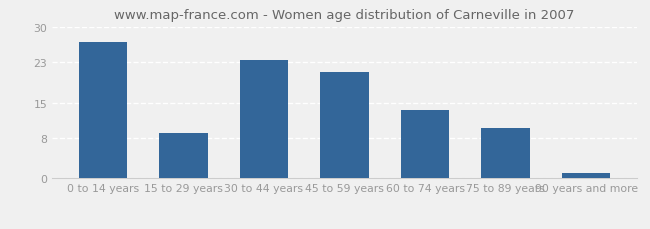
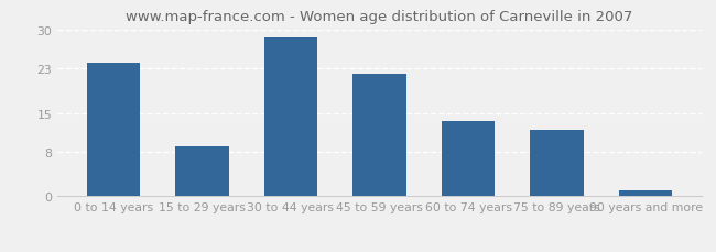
0 to 14 years: 27.0 -> 24.0
30 to 44 years: 23.4 -> 28.5
45 to 59 years: 21.0 -> 22.0
75 to 89 years: 10.0 -> 12.0
